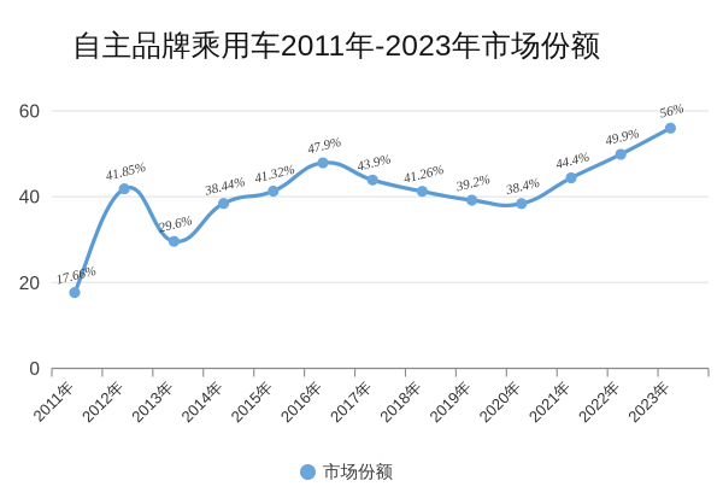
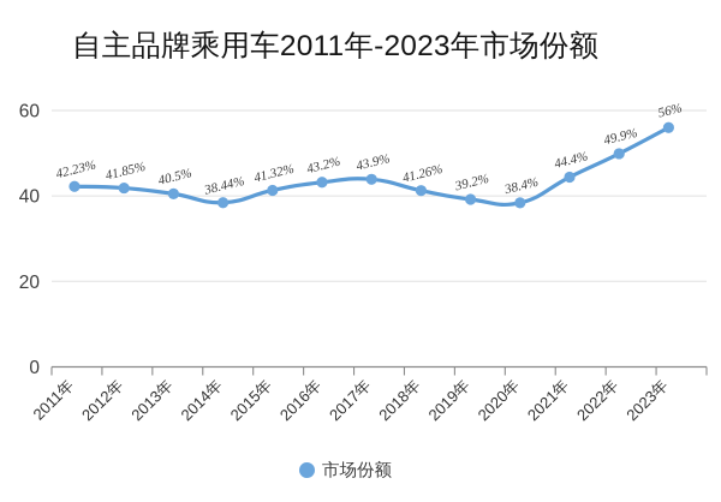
2011年: 17.66% -> 42.23%
2013年: 29.6% -> 40.5%
2016年: 47.9% -> 43.2%
